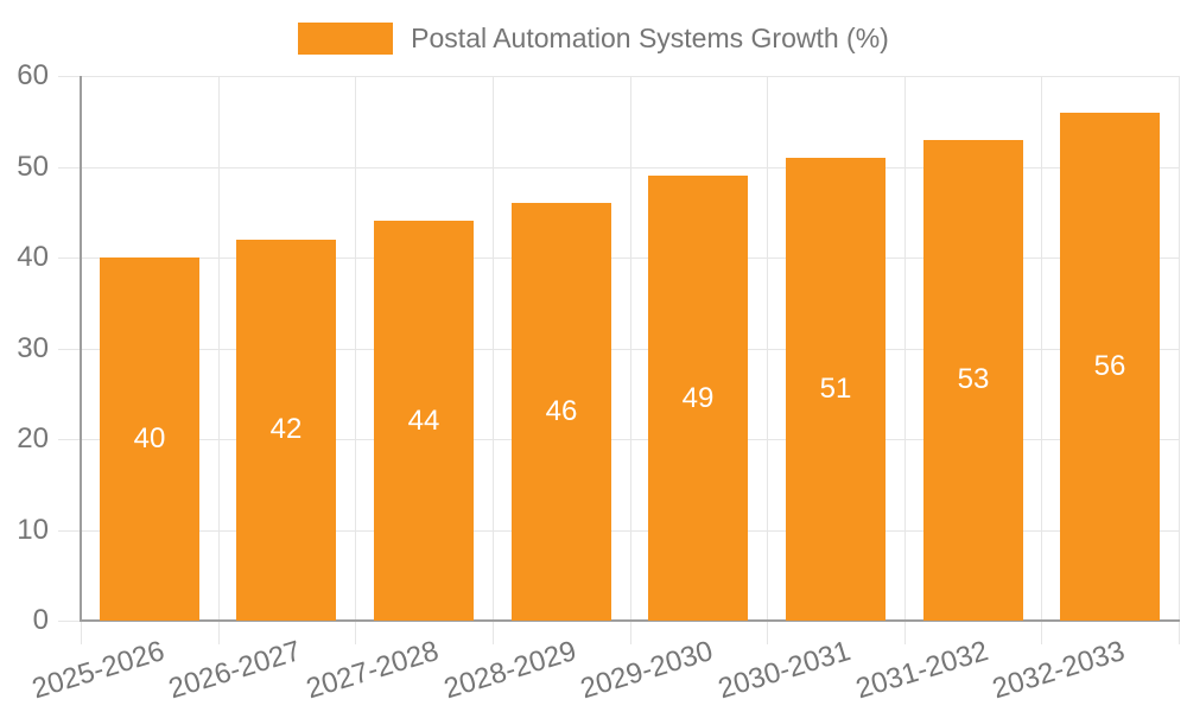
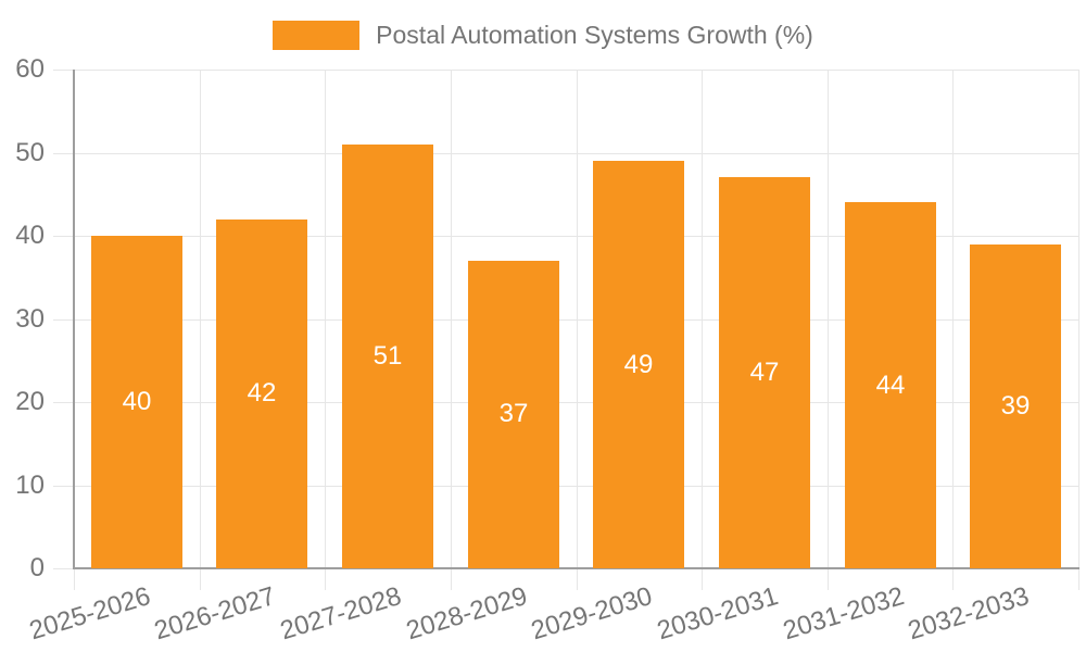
2027-2028: 44 -> 51
2028-2029: 46 -> 37
2030-2031: 51 -> 47
2031-2032: 53 -> 44
2032-2033: 56 -> 39
